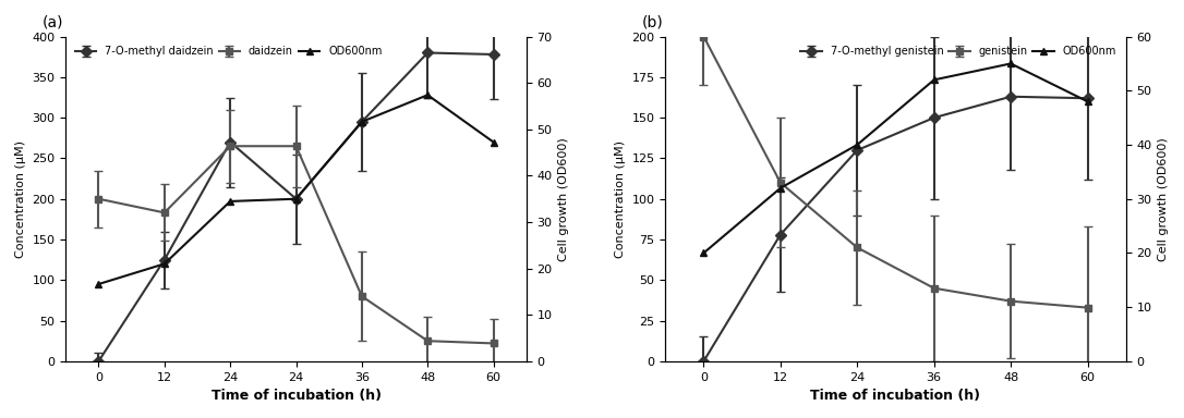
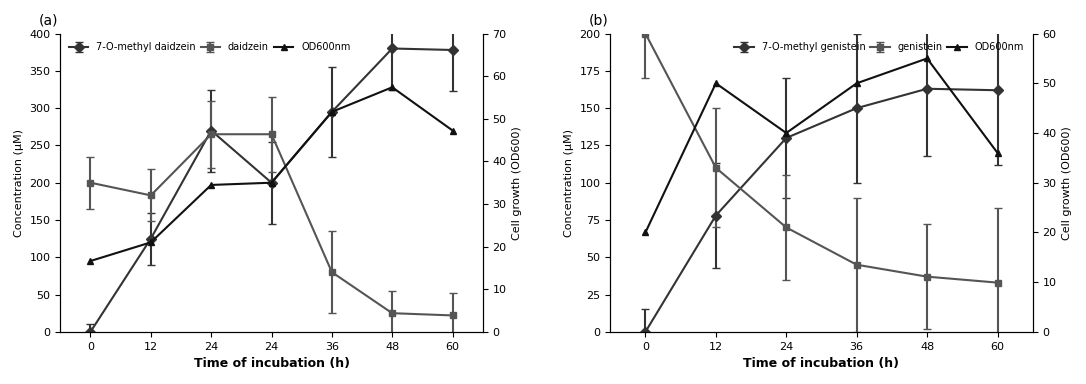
(b)/OD600nm/12: 32 -> 50
(b)/OD600nm/36: 52 -> 50
(b)/OD600nm/60: 48 -> 36
